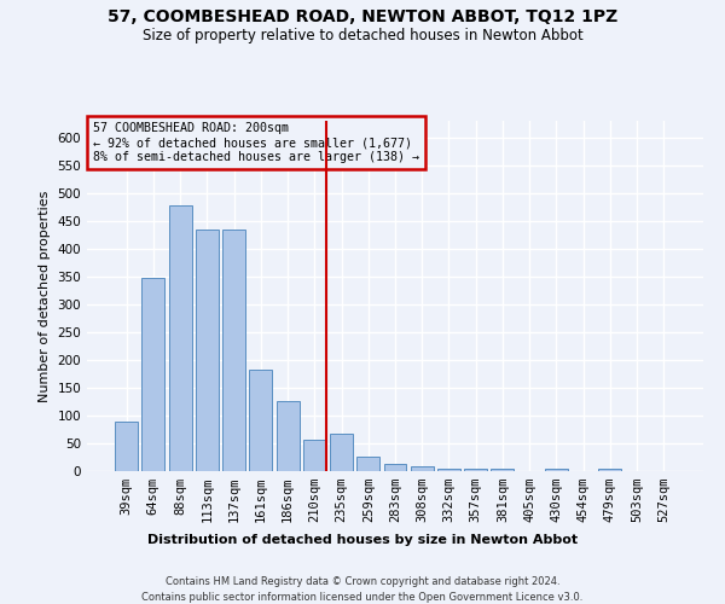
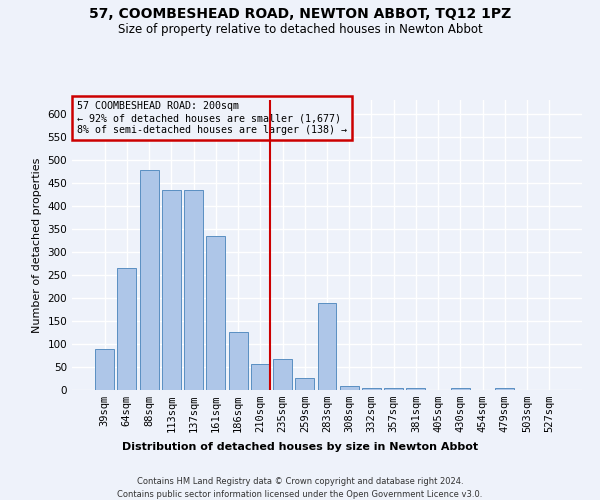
64sqm: 347 -> 265
161sqm: 183 -> 335
283sqm: 13 -> 190
